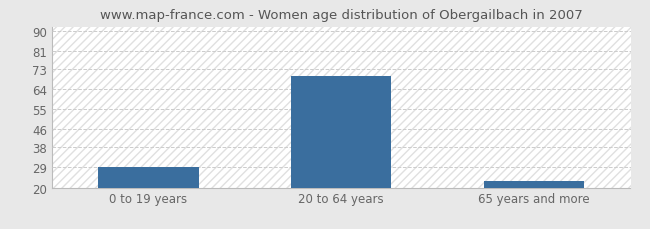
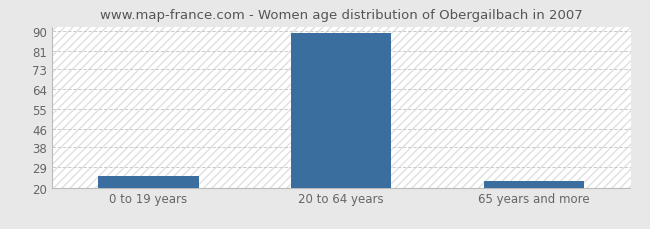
0 to 19 years: 29 -> 25
20 to 64 years: 70 -> 89
